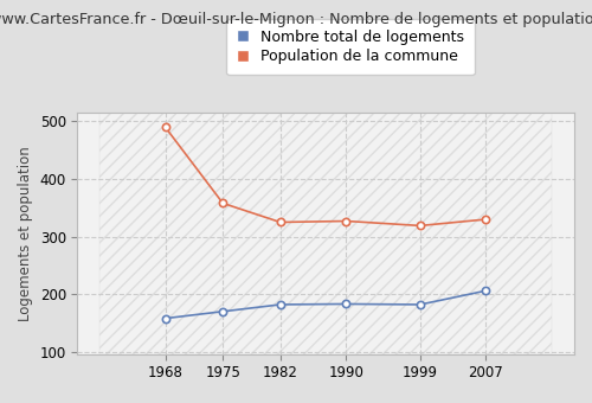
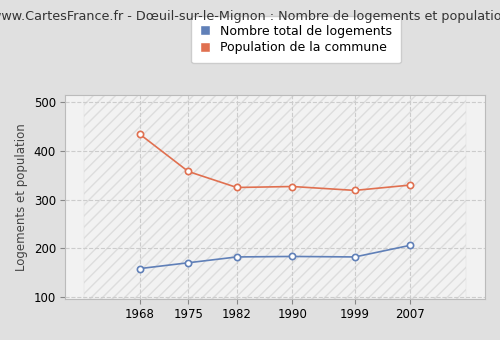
Population de la commune/1968: 490 -> 435
